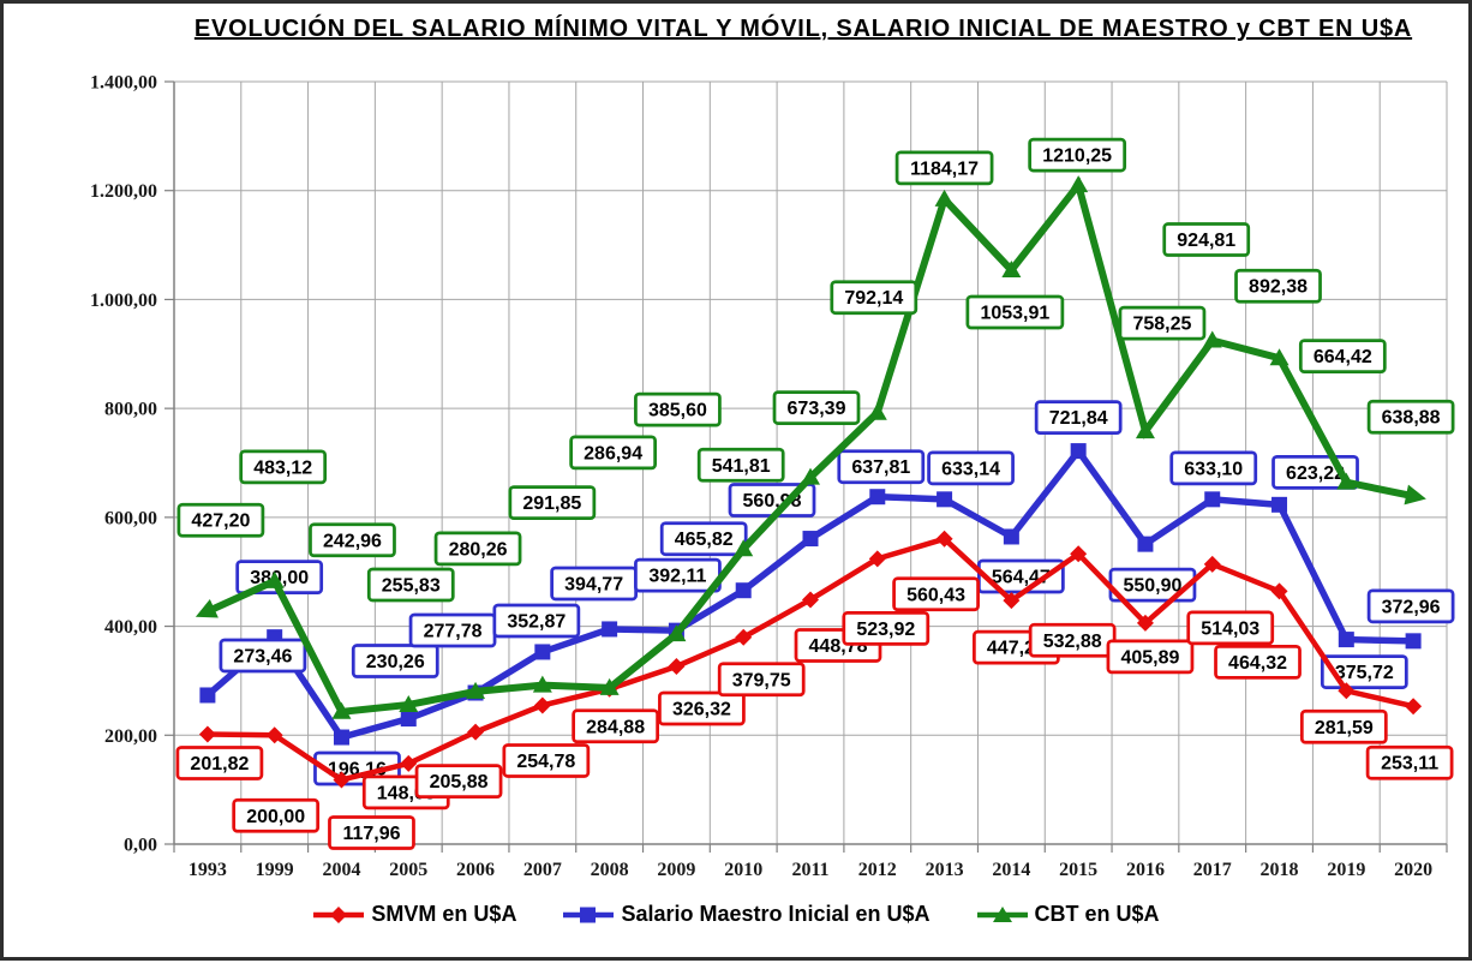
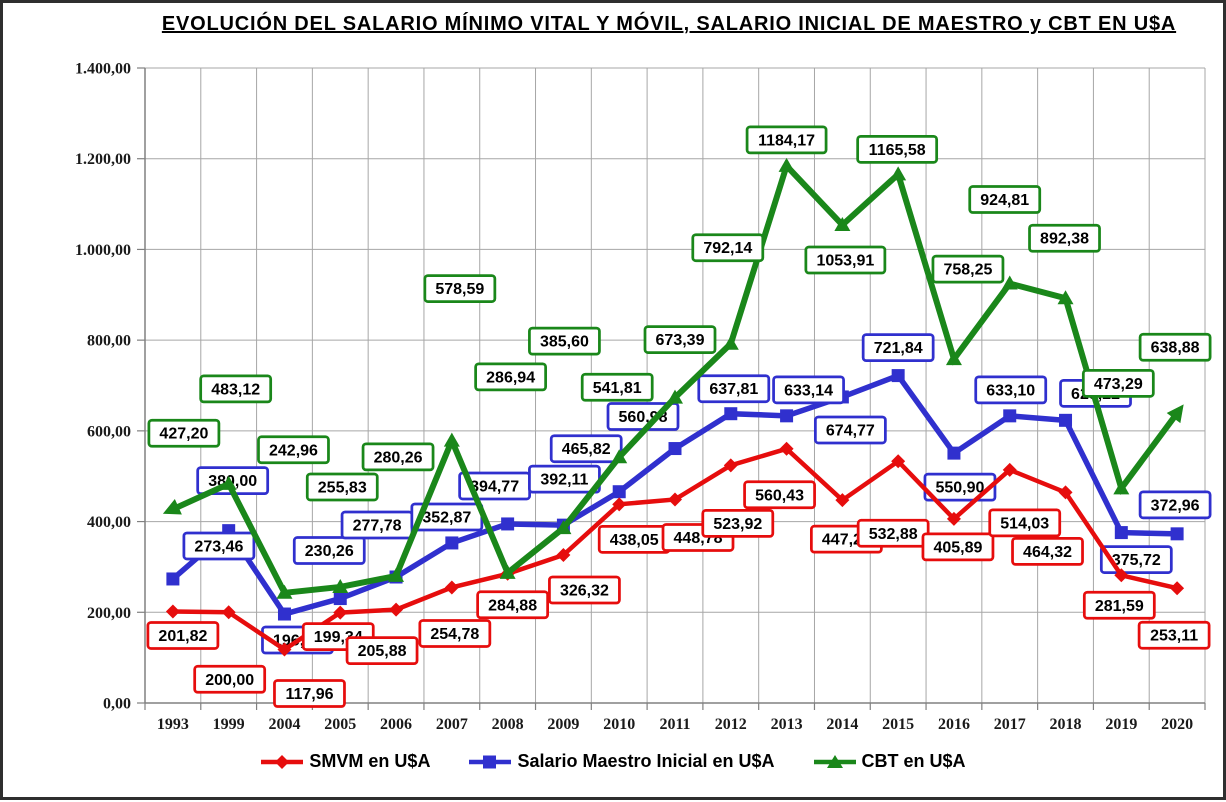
SMVM en U$A/2005: 148,03 -> 199,34
CBT en U$A/2007: 291,85 -> 578,59
SMVM en U$A/2010: 379,75 -> 438,05
Salario Maestro Inicial en U$A/2014: 564,47 -> 674,77
CBT en U$A/2015: 1210,25 -> 1165,58
CBT en U$A/2019: 664,42 -> 473,29
